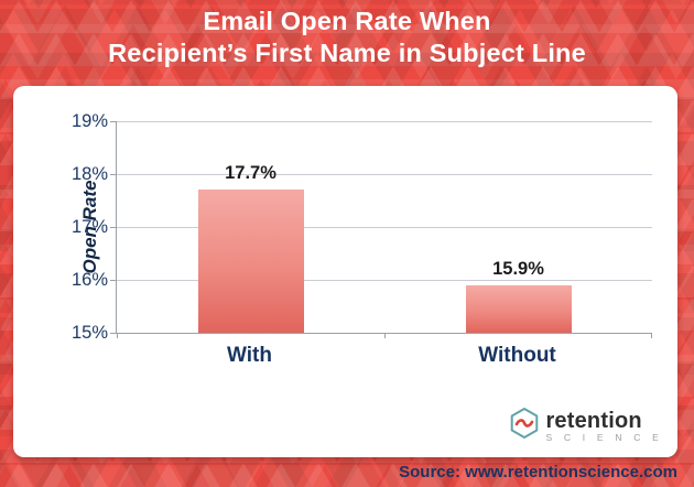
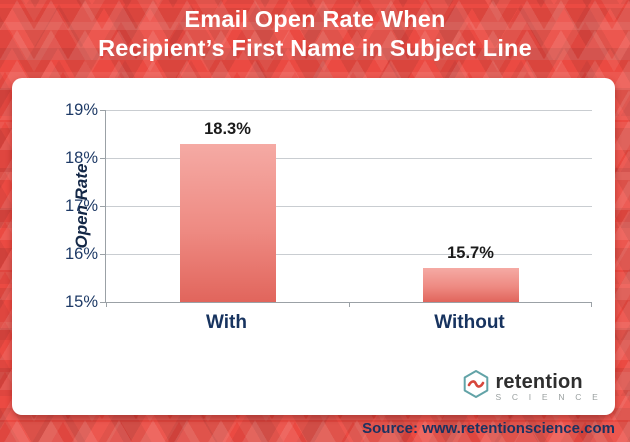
With: 17.7% -> 18.3%
Without: 15.9% -> 15.7%
